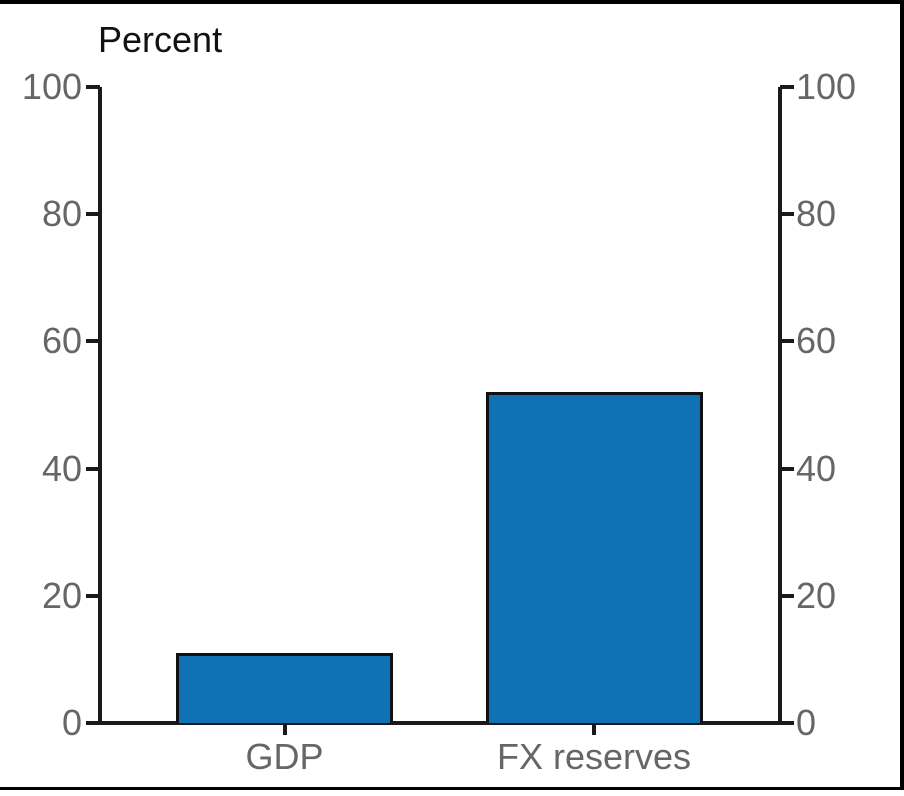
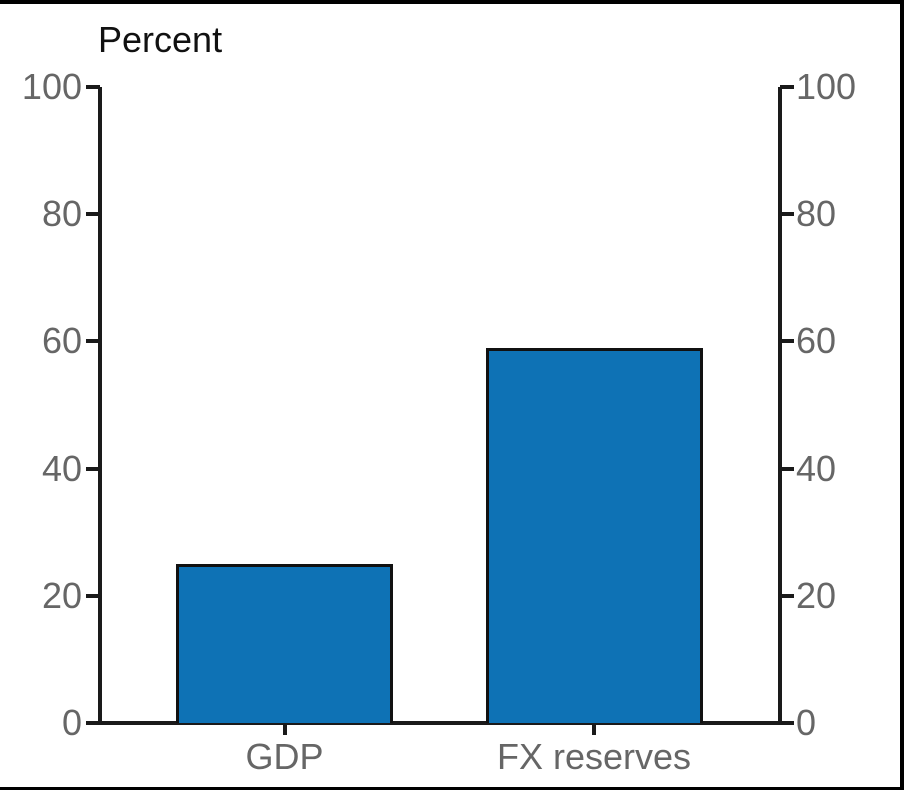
GDP: 11 -> 25
FX reserves: 52 -> 59
